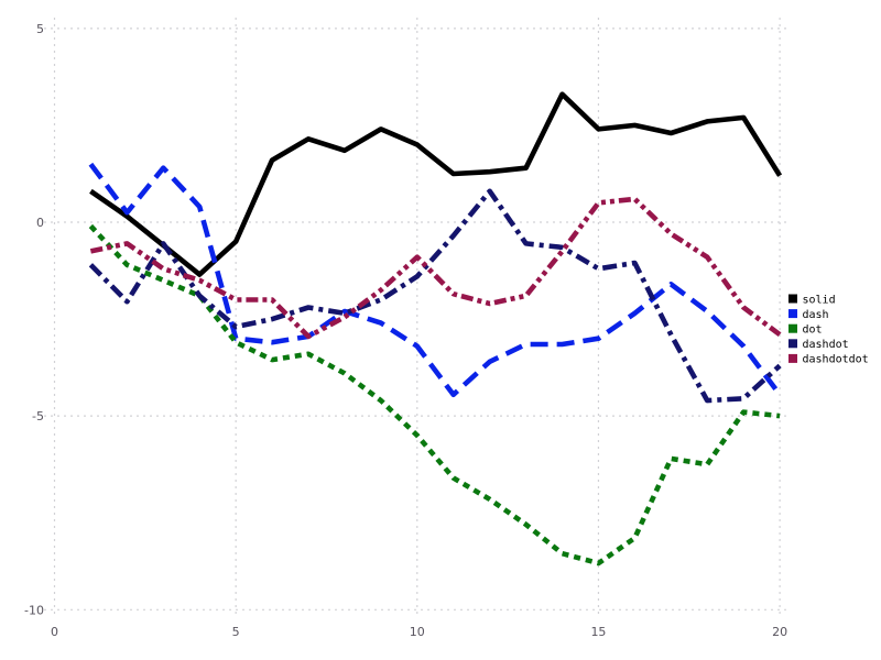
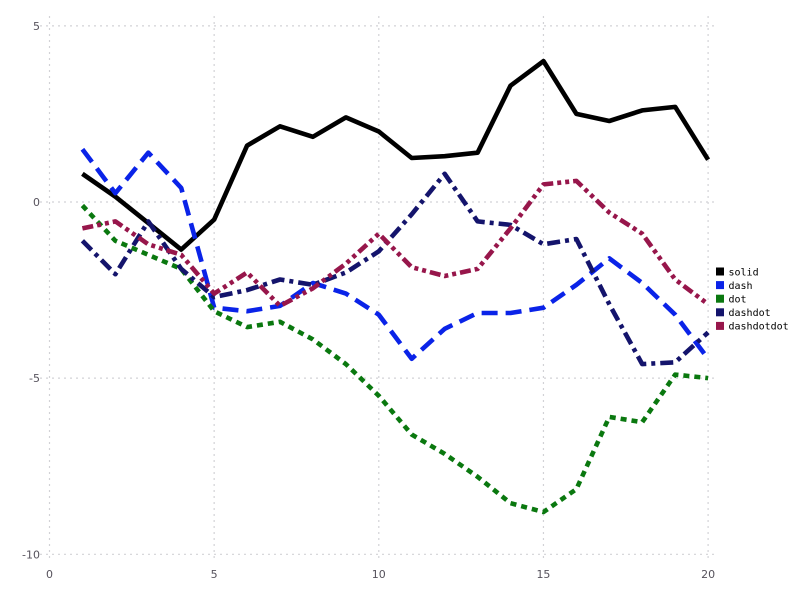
dashdotdot/5: -2.0 -> -2.6
solid/15: 2.4 -> 4.0
